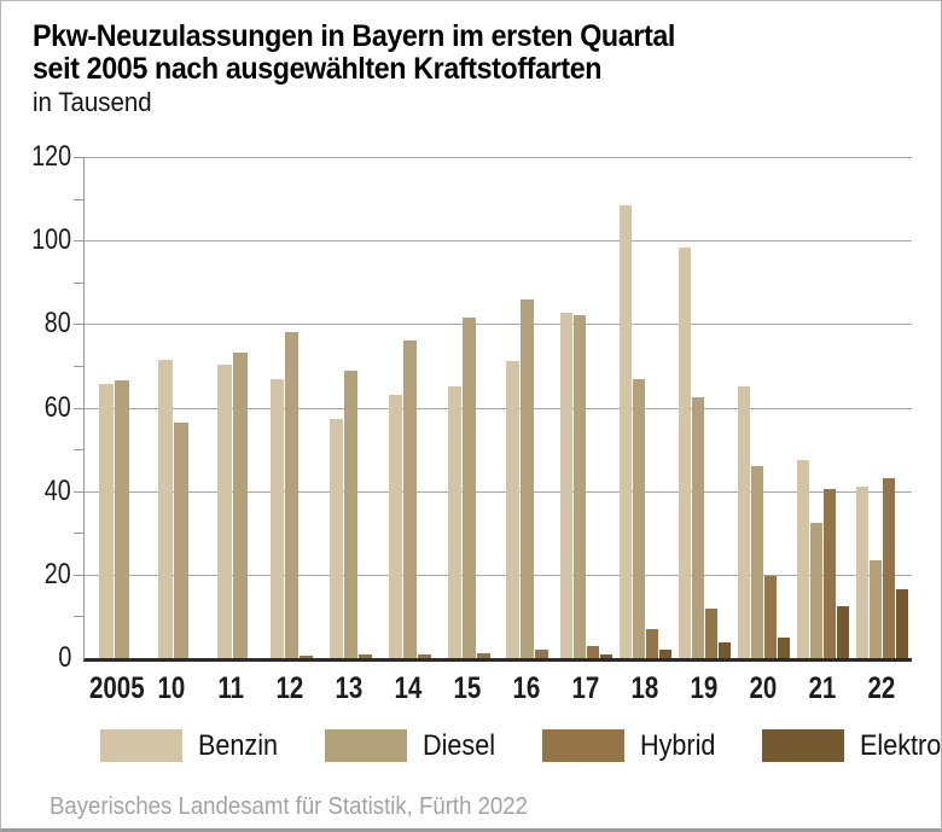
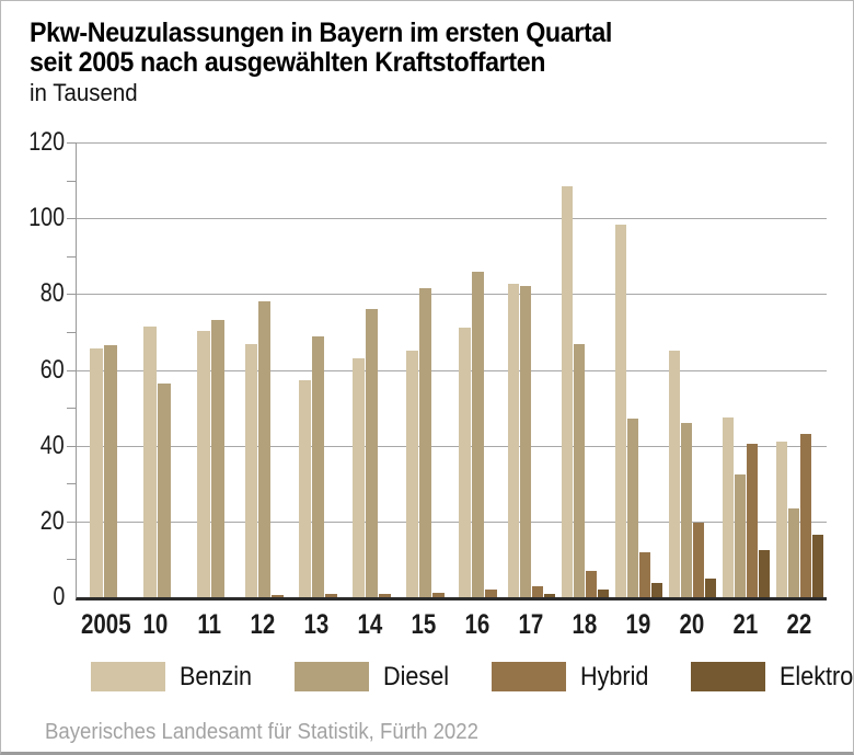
Diesel/19: 62 -> 47
